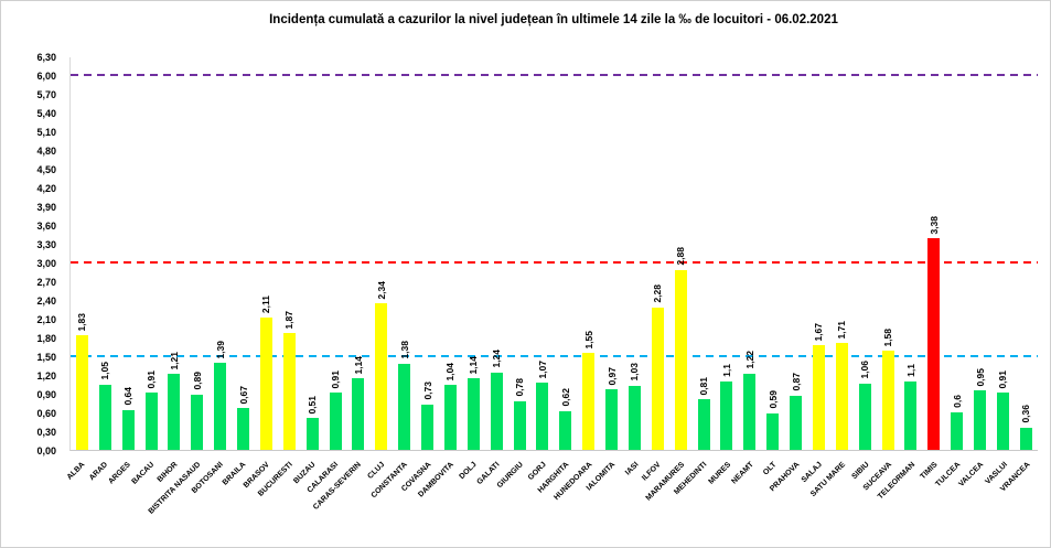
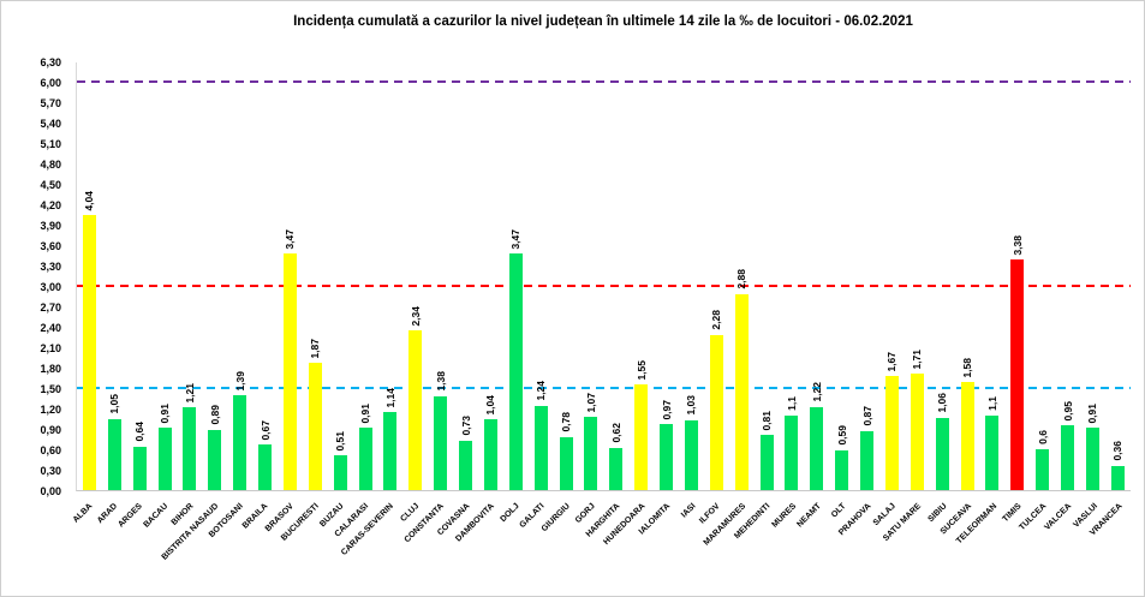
ALBA: 1,83 -> 4,04
BRASOV: 2,11 -> 3,47
DOLJ: 1,14 -> 3,47
